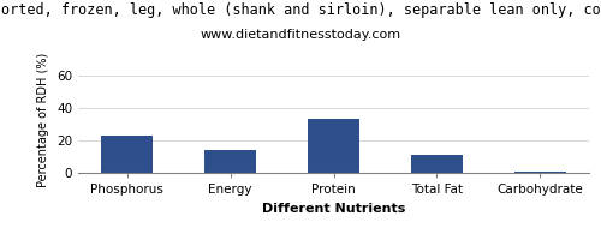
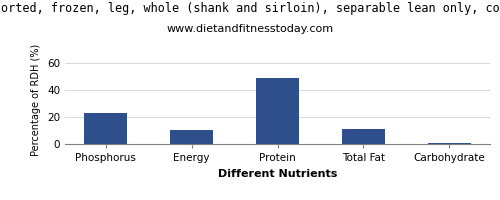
Energy: 14 -> 10
Protein: 33 -> 49
